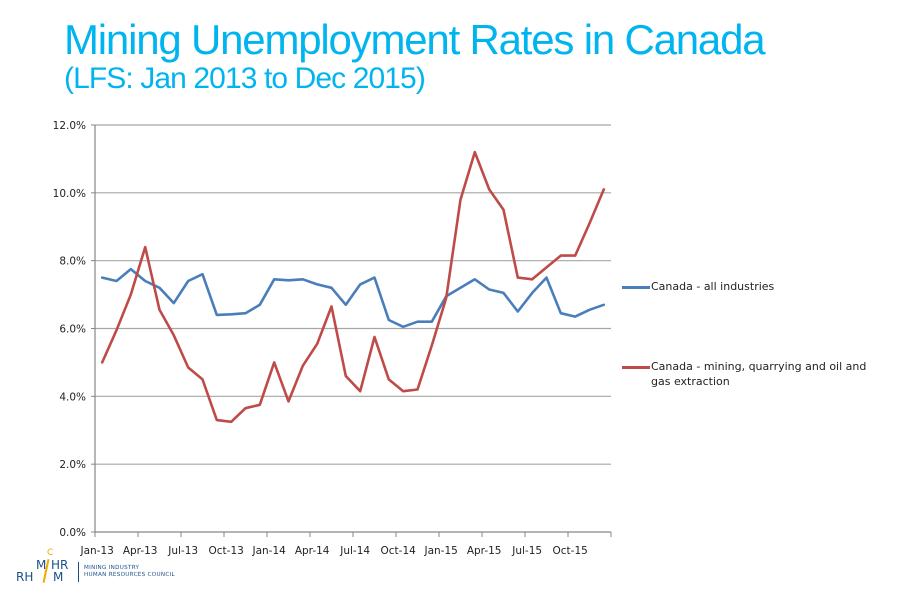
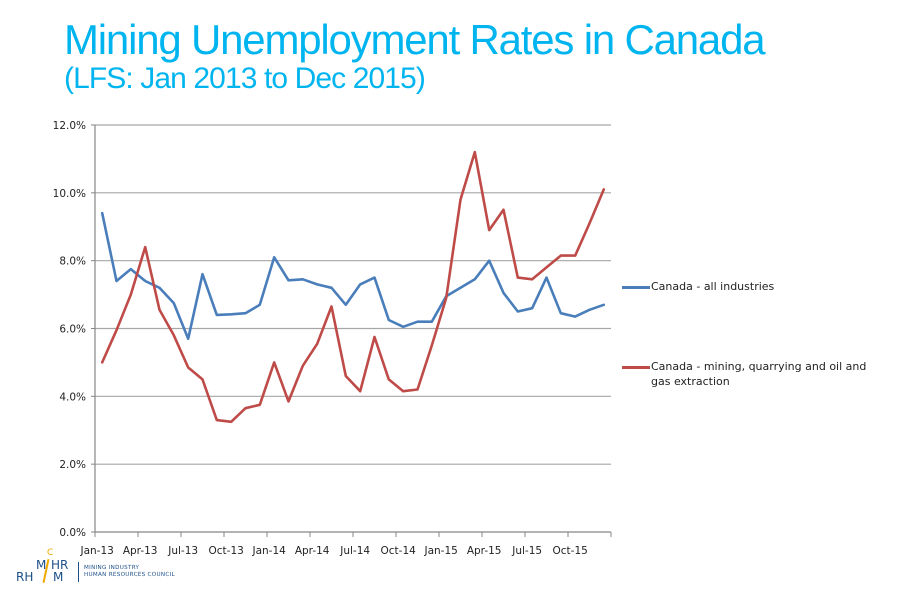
Canada - all industries/Jan-13: 7.5% -> 9.4%
Canada - all industries/Jul-13: 7.4% -> 5.7%
Canada - all industries/Jan-14: 7.5% -> 8.1%
Canada - all industries/Apr-15: 7.2% -> 8.0%
Canada - mining, quarrying and oil and gas extraction/Apr-15: 10.1% -> 8.9%
Canada - all industries/Jul-15: 7.0% -> 6.6%
